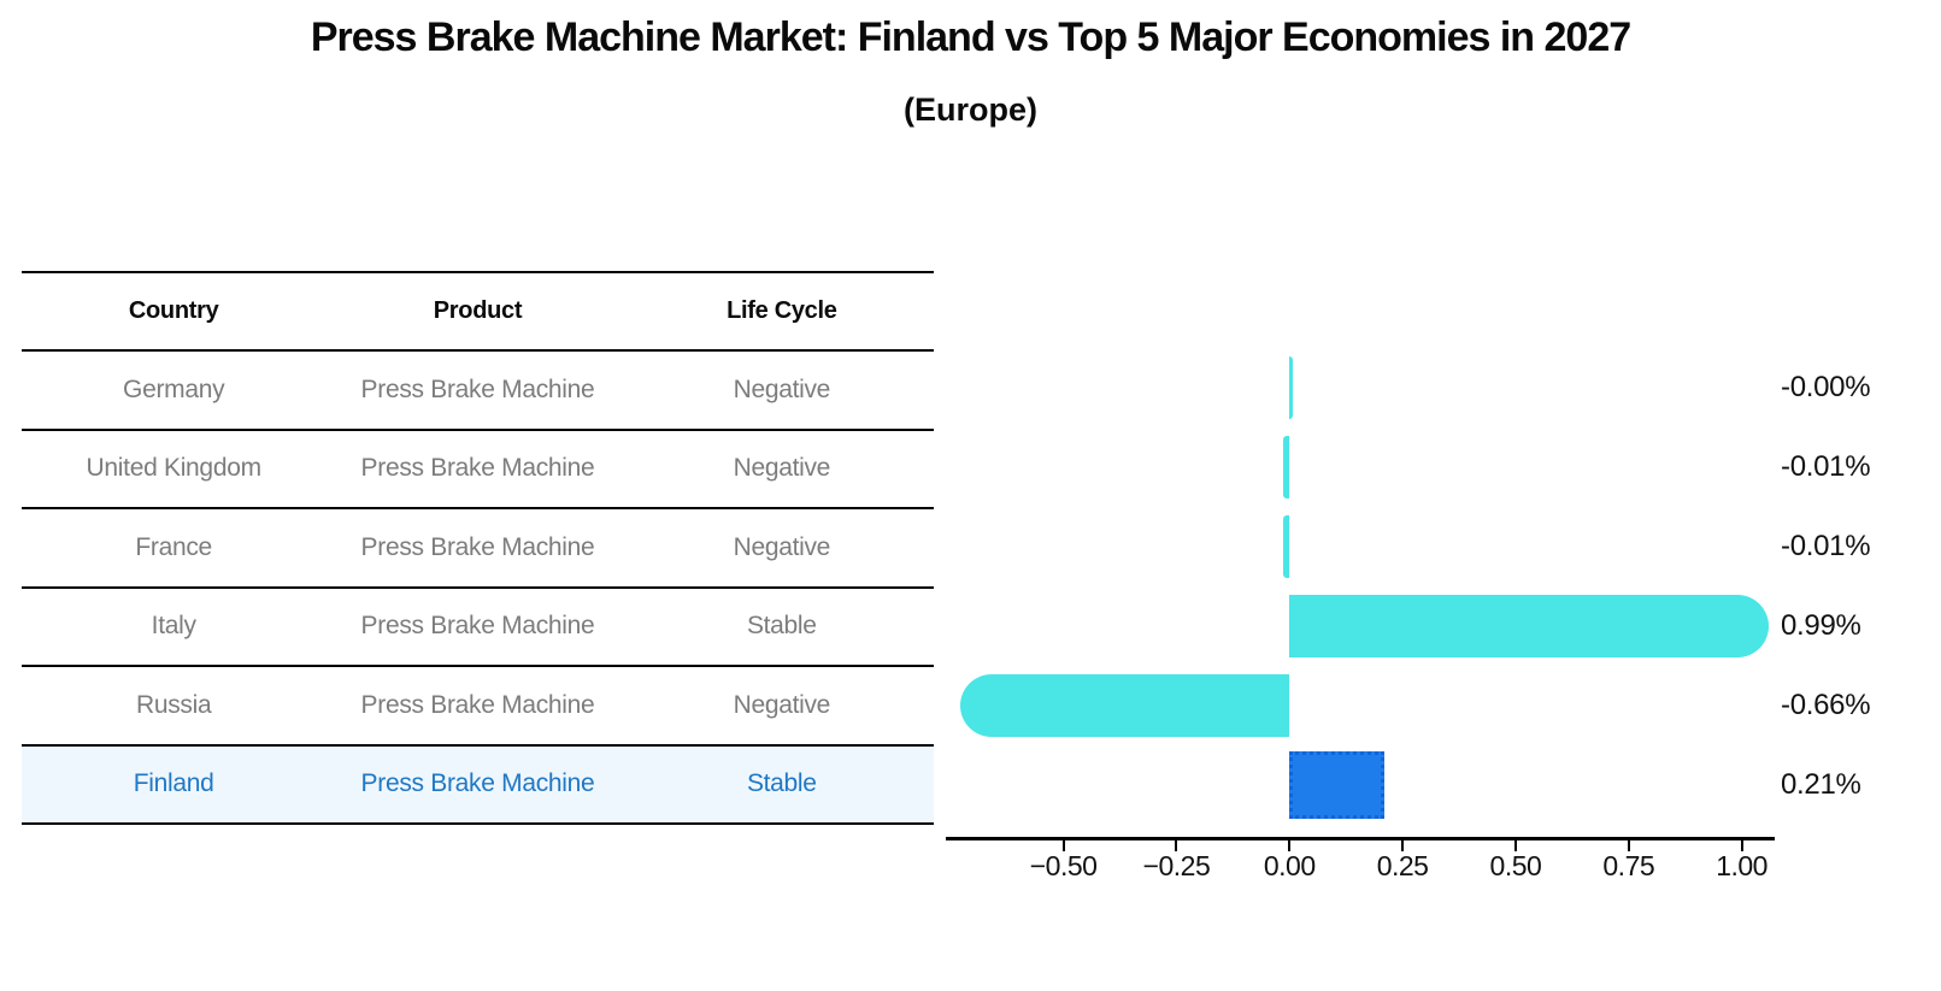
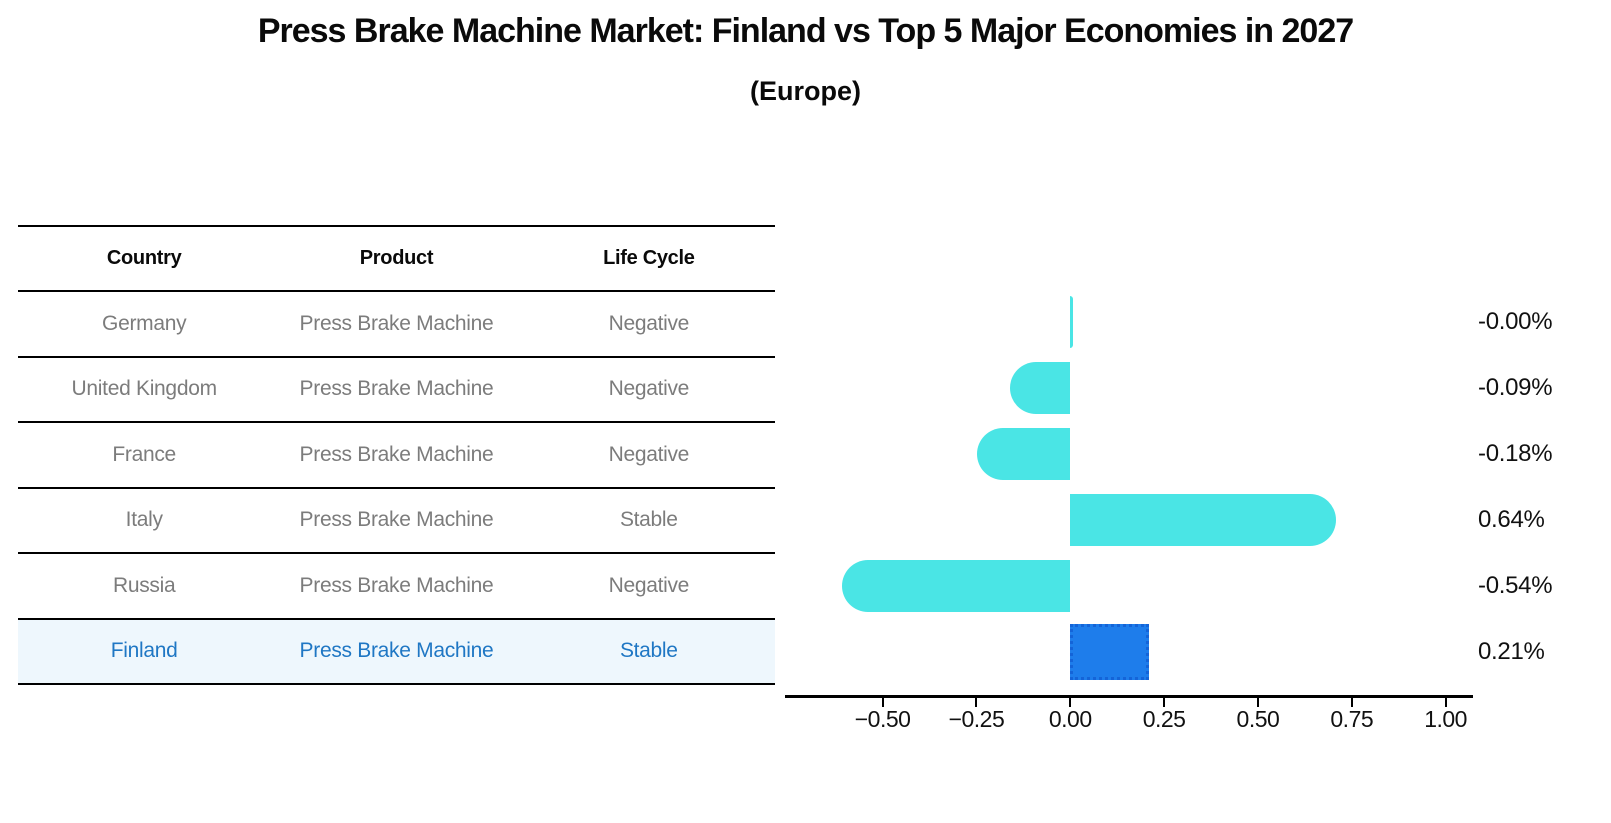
United Kingdom: -0.01% -> -0.09%
France: -0.01% -> -0.18%
Italy: 0.99% -> 0.64%
Russia: -0.66% -> -0.54%
